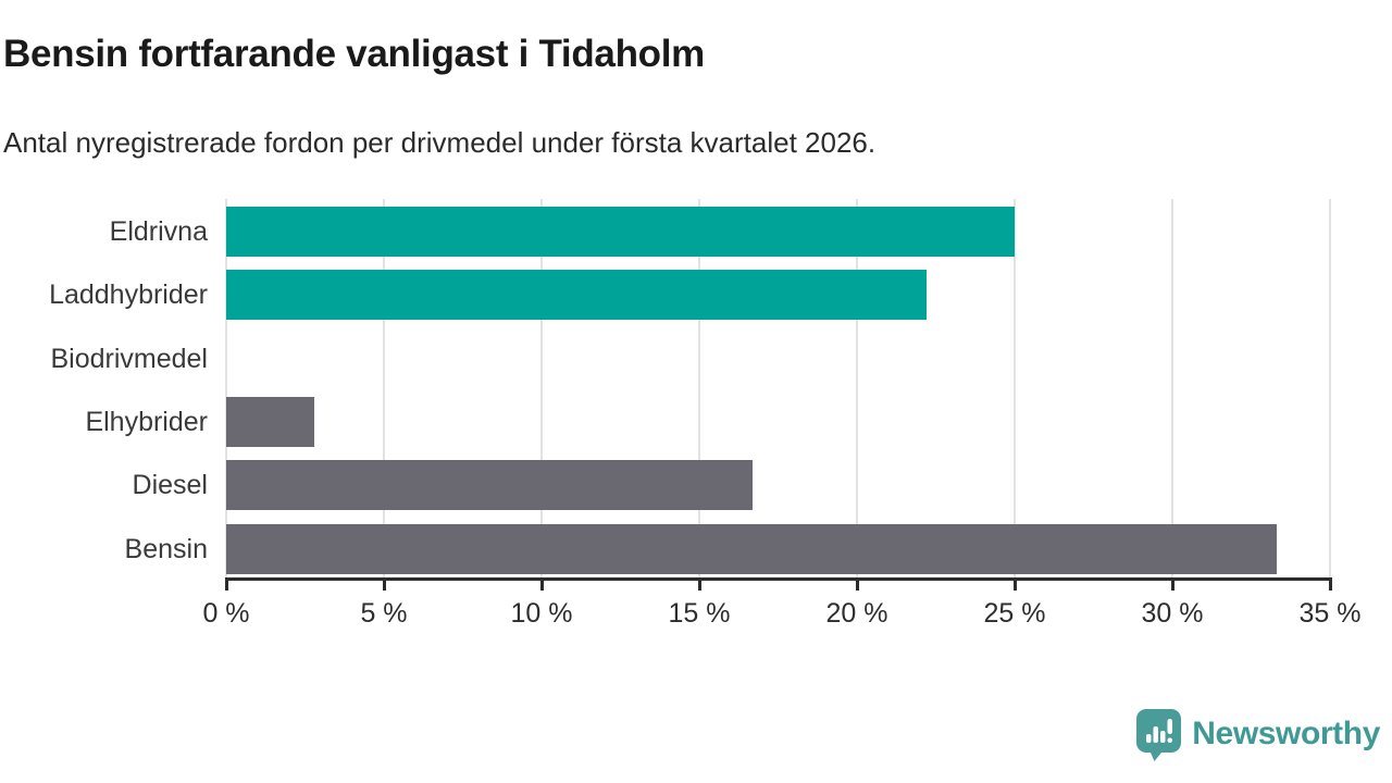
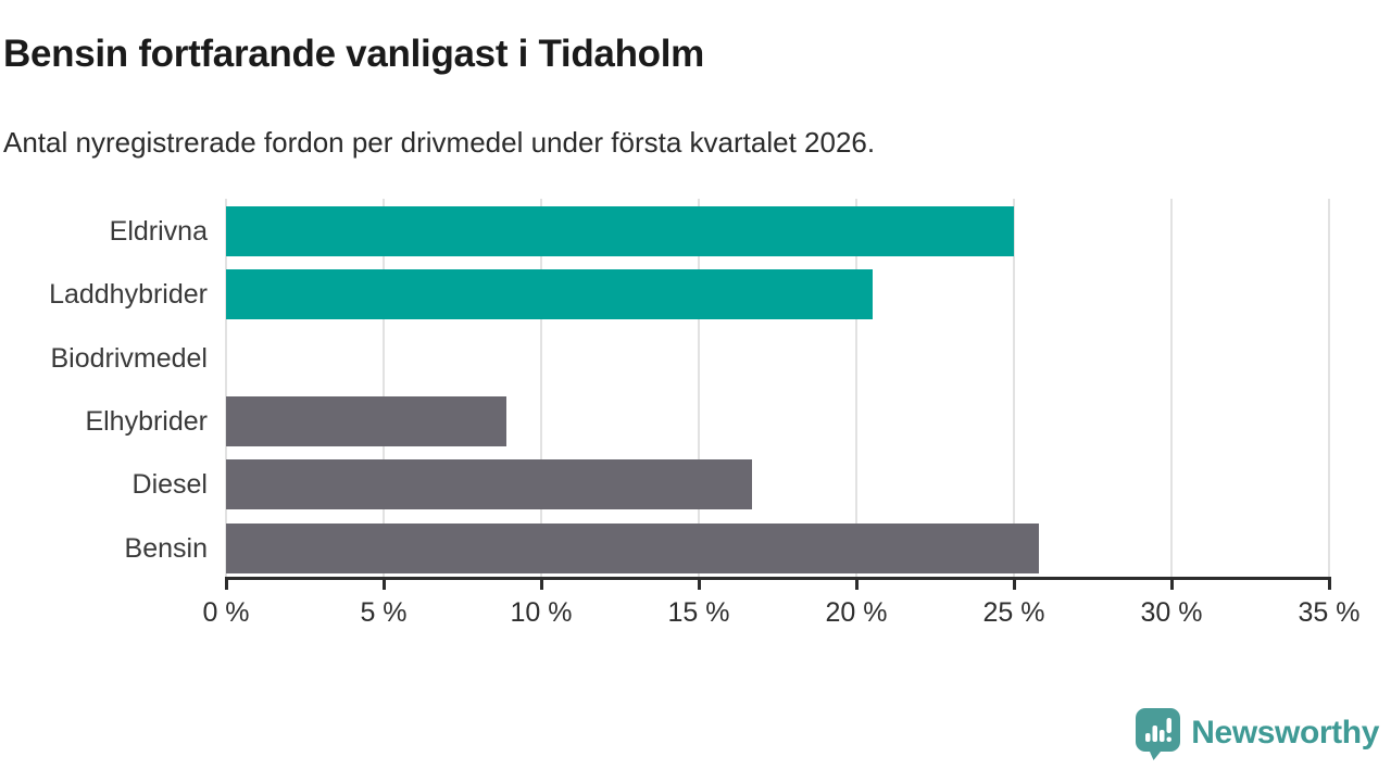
Laddhybrider: 22.2% -> 20.5%
Elhybrider: 2.8% -> 8.9%
Bensin: 33.3% -> 25.8%
